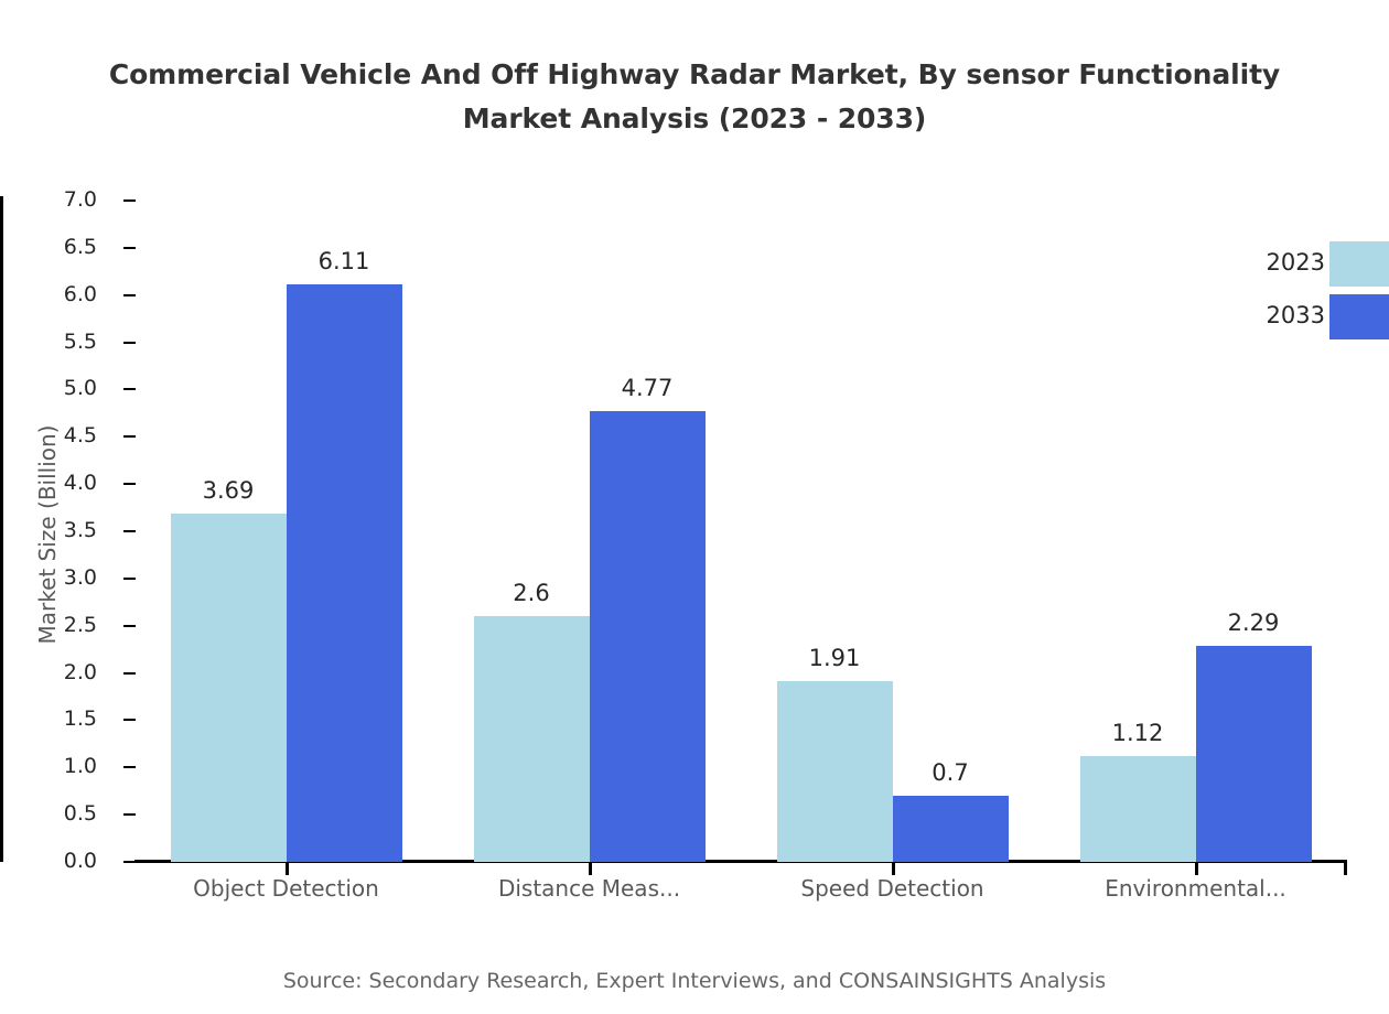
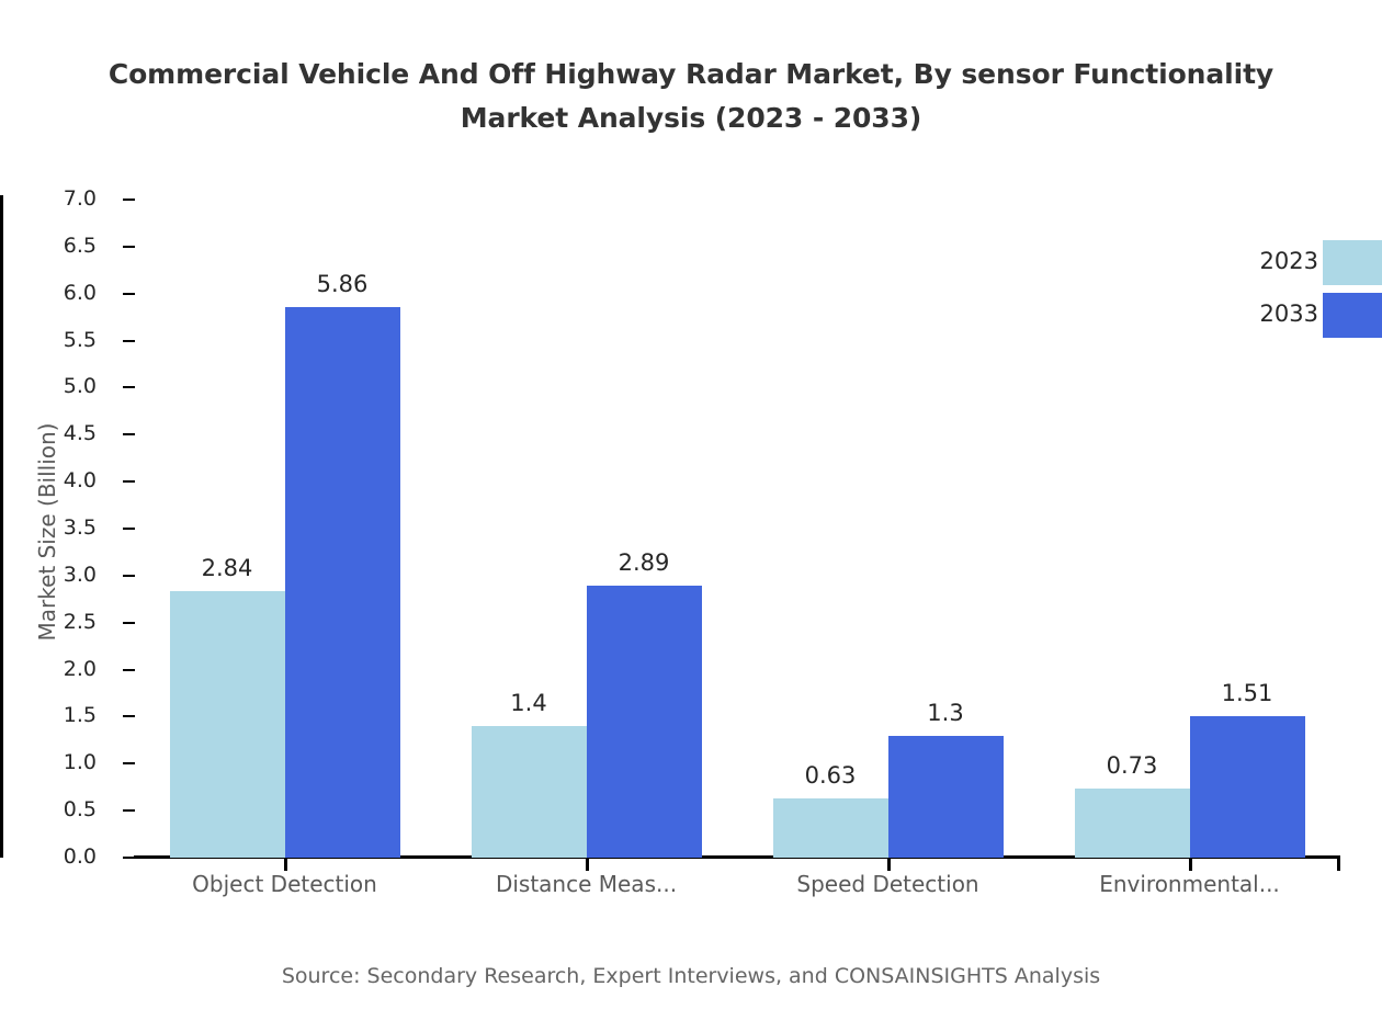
2023/Object Detection: 3.69 -> 2.84
2033/Object Detection: 6.11 -> 5.86
2023/Distance Meas...: 2.6 -> 1.4
2033/Distance Meas...: 4.77 -> 2.89
2023/Speed Detection: 1.91 -> 0.63
2033/Speed Detection: 0.7 -> 1.3
2023/Environmental...: 1.12 -> 0.73
2033/Environmental...: 2.29 -> 1.51
